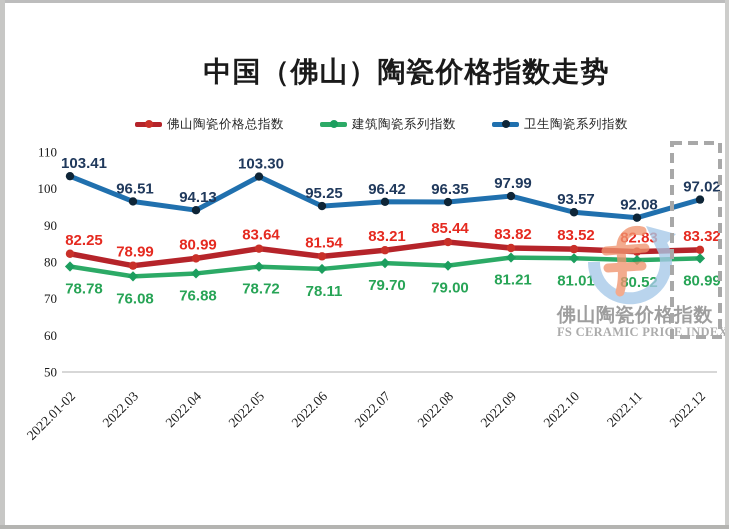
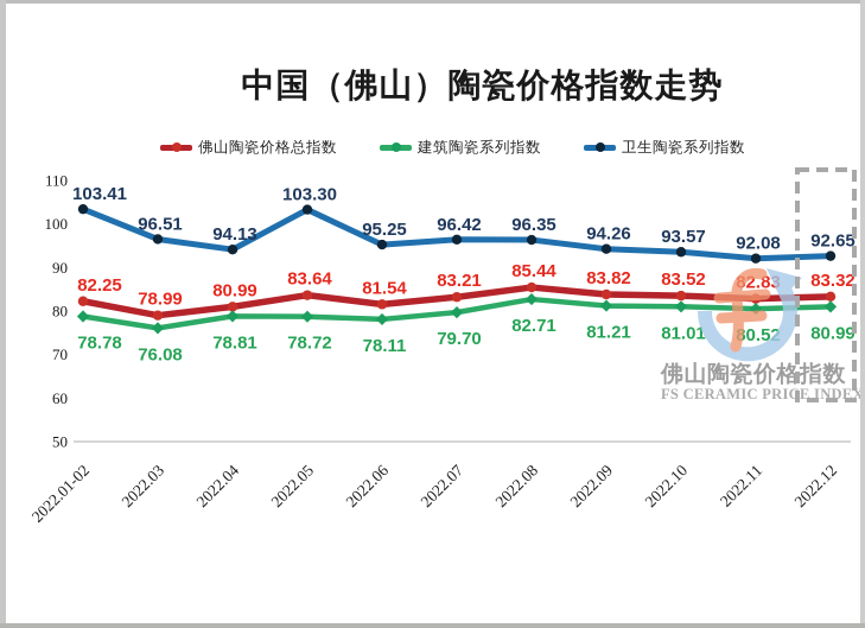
建筑陶瓷系列指数/2022.04: 76.88 -> 78.81
建筑陶瓷系列指数/2022.08: 79.00 -> 82.71
卫生陶瓷系列指数/2022.09: 97.99 -> 94.26
卫生陶瓷系列指数/2022.12: 97.02 -> 92.65
